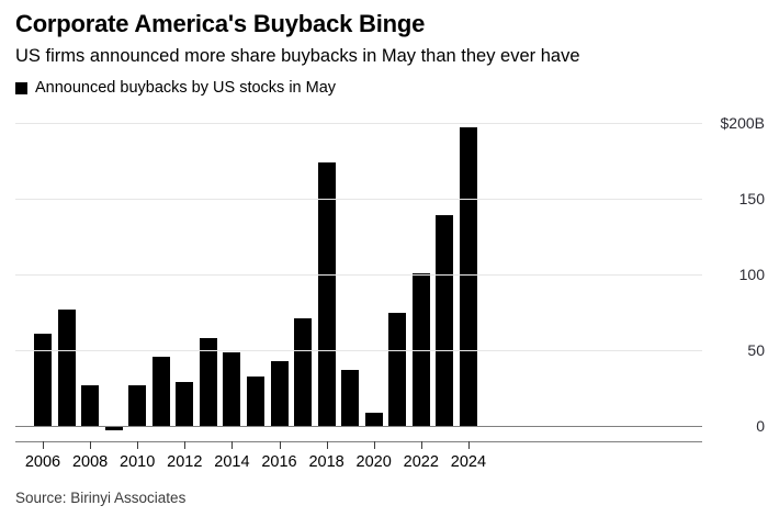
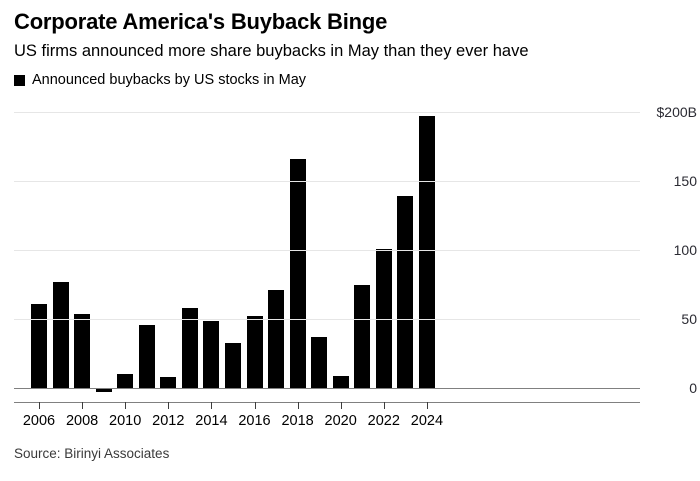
2008: $27B -> $54B
2010: $27B -> $10B
2012: $29B -> $8B
2016: $43B -> $52B
2018: $174B -> $166B
